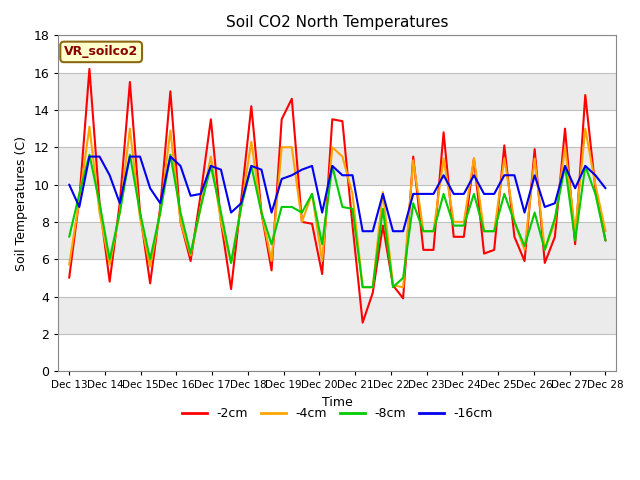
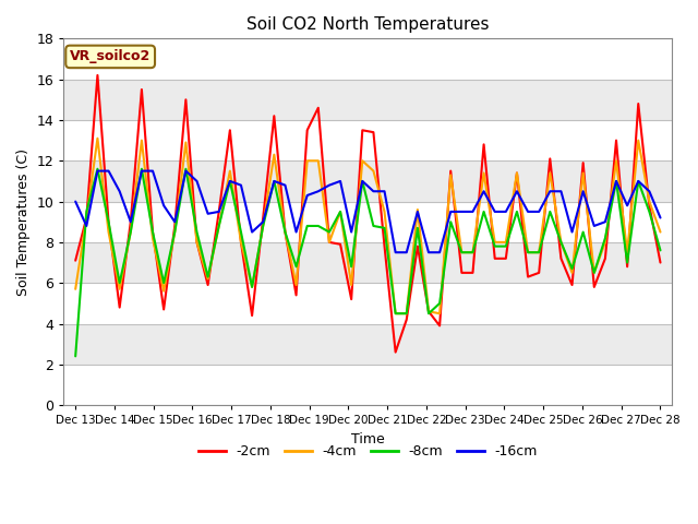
-2cm/Dec 13: 5.0 -> 7.1
-8cm/Dec 13: 7.2 -> 2.4
-4cm/Dec 28: 7.5 -> 8.5
-8cm/Dec 28: 7.0 -> 7.6
-16cm/Dec 28: 9.8 -> 9.2
